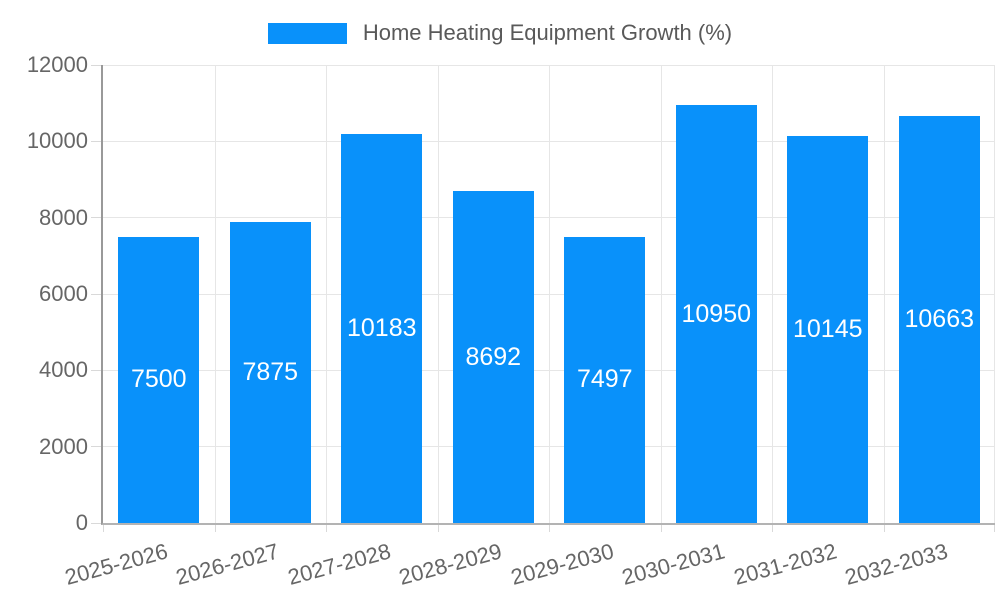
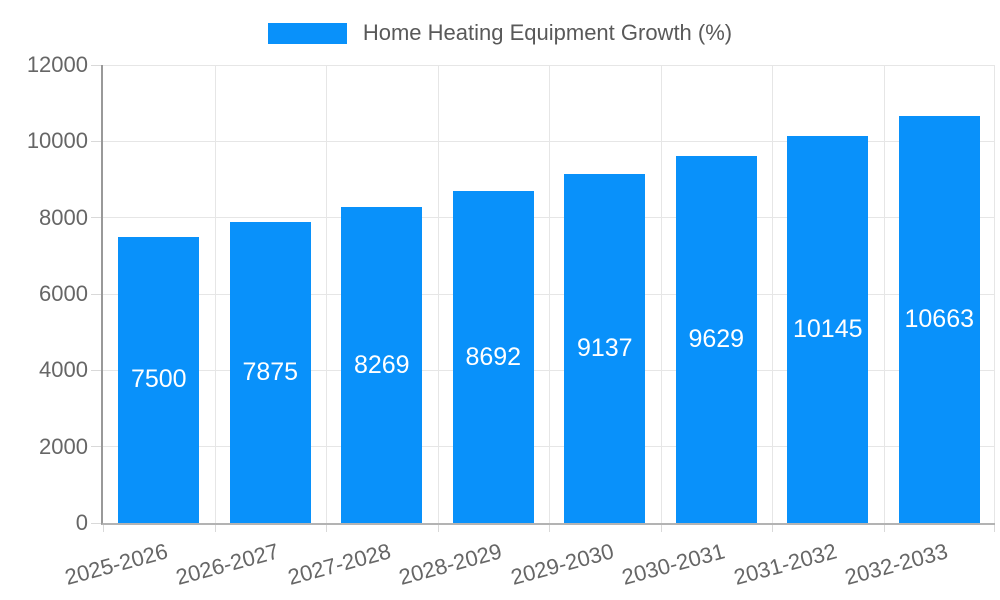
2027-2028: 10183 -> 8269
2029-2030: 7497 -> 9137
2030-2031: 10950 -> 9629
